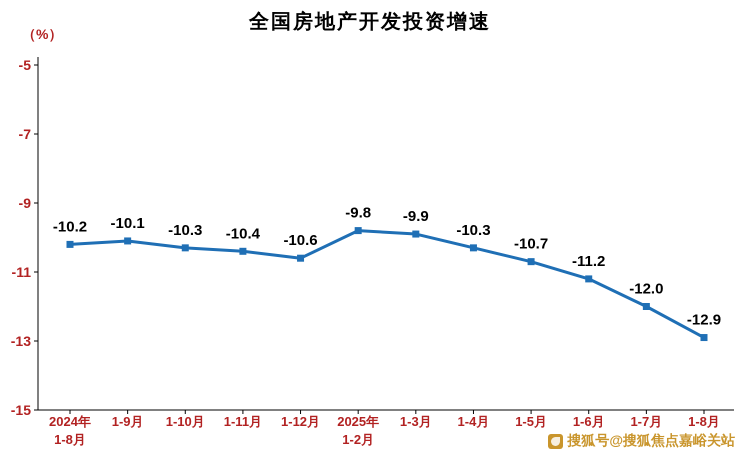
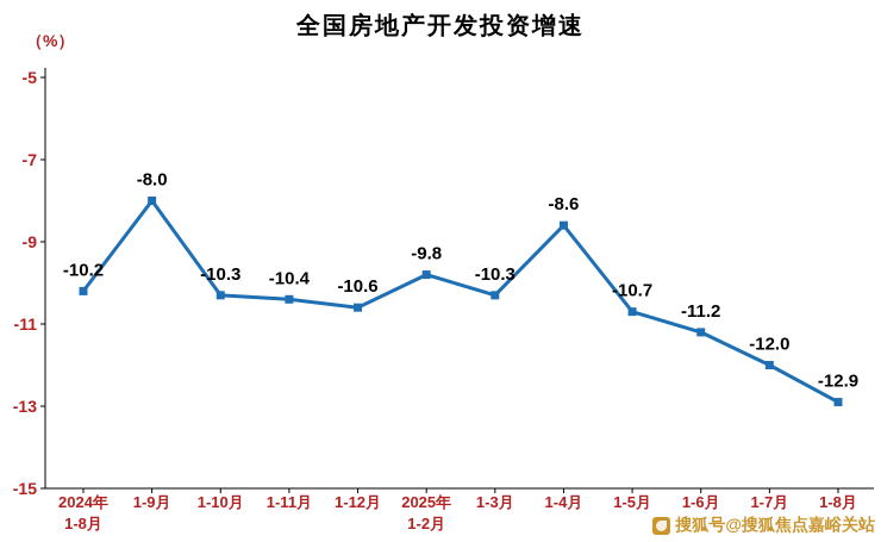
1-9月: -10.1 -> -8.0
1-3月: -9.9 -> -10.3
1-4月: -10.3 -> -8.6
